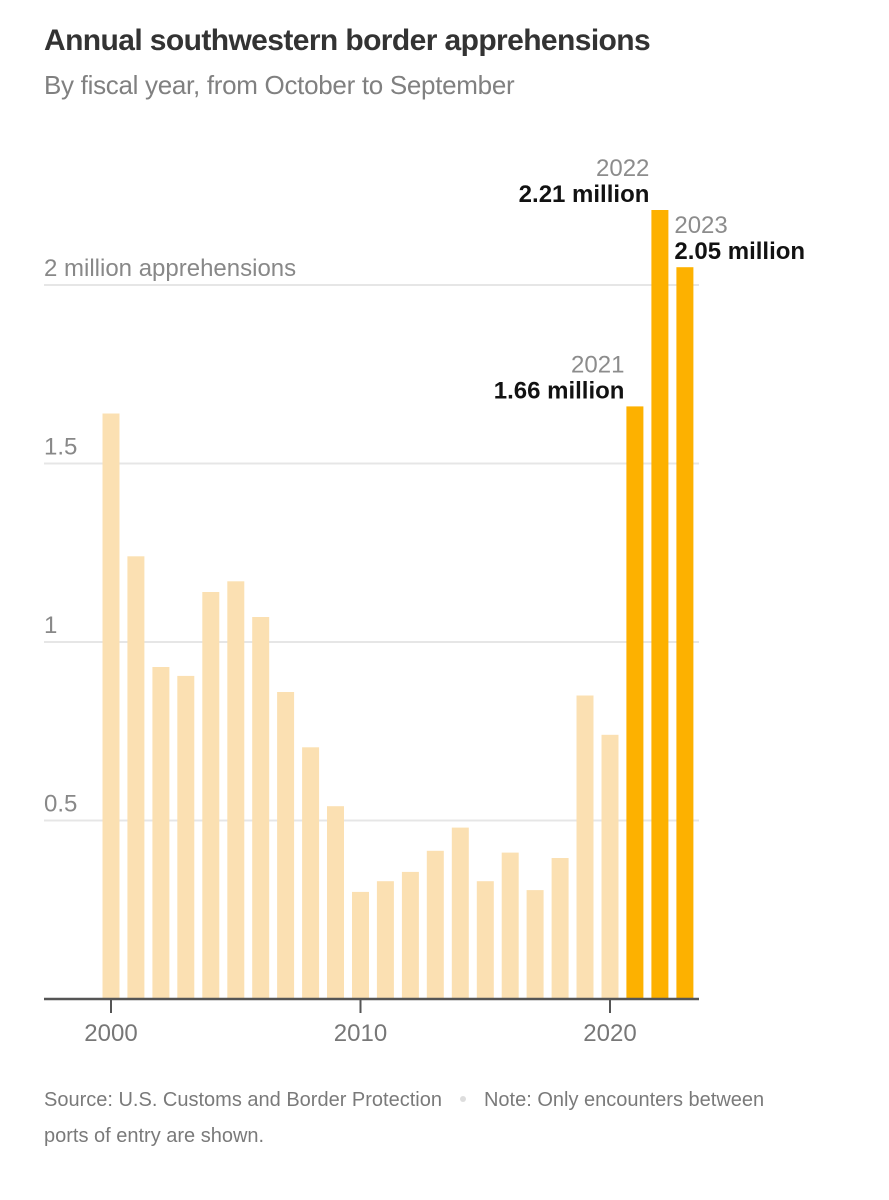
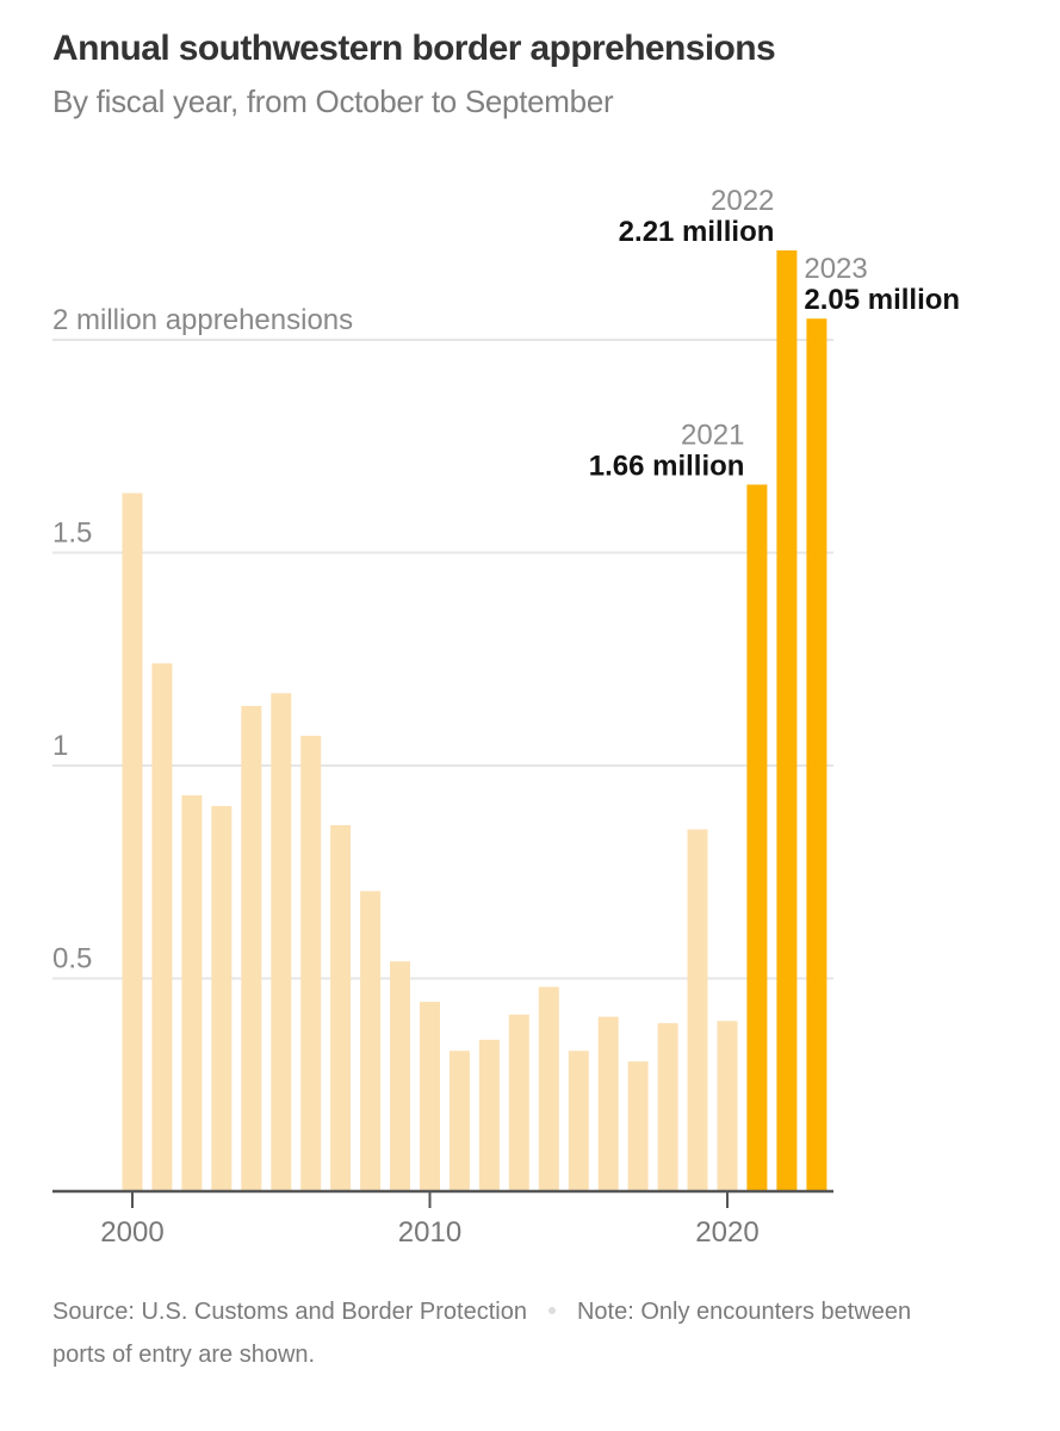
2010: 0.30 -> 0.45
2020: 0.74 -> 0.40
